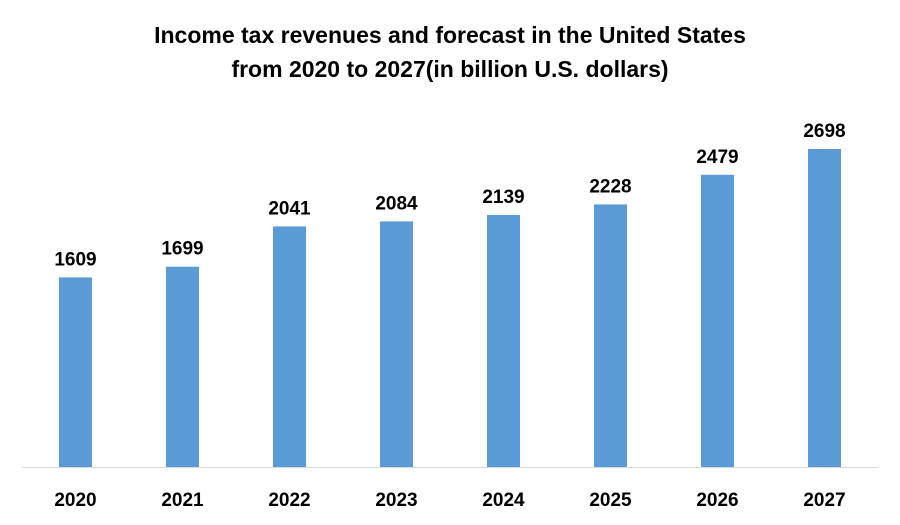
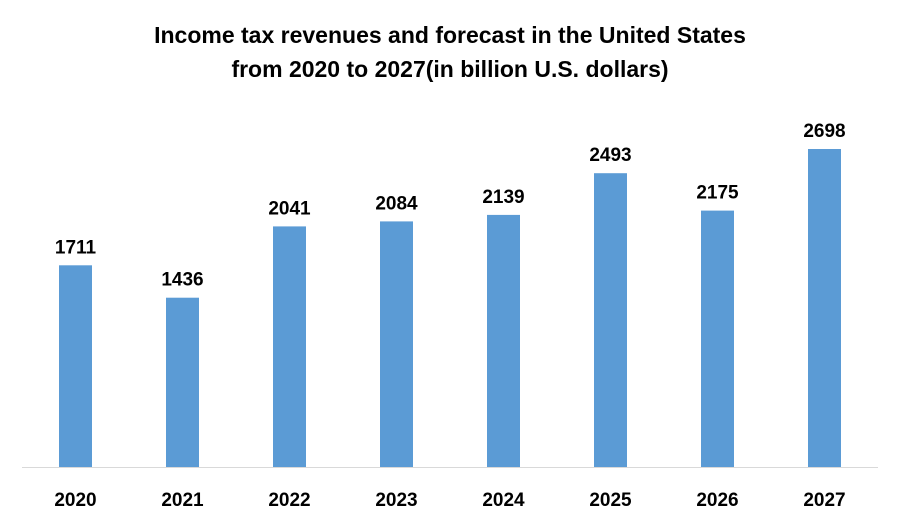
2020: 1609 -> 1711
2021: 1699 -> 1436
2025: 2228 -> 2493
2026: 2479 -> 2175
